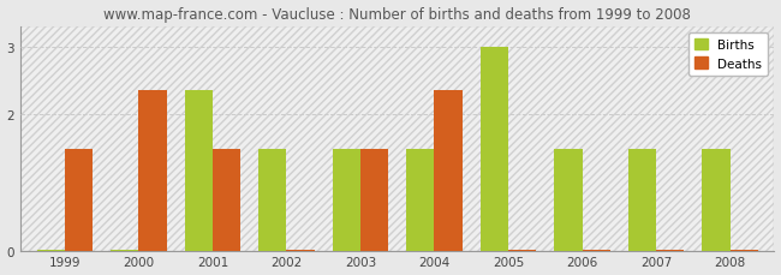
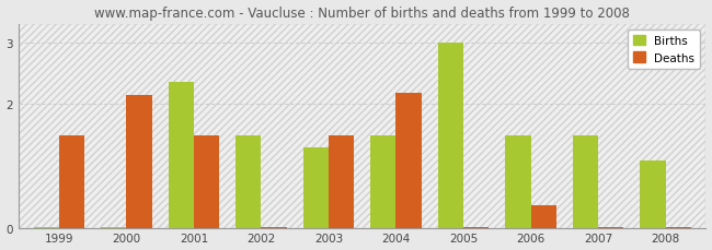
Deaths/2000: 2.35 -> 2.14
Births/2003: 1.50 -> 1.30
Deaths/2004: 2.35 -> 2.18
Deaths/2006: 0.01 -> 0.36
Births/2008: 1.50 -> 1.08
